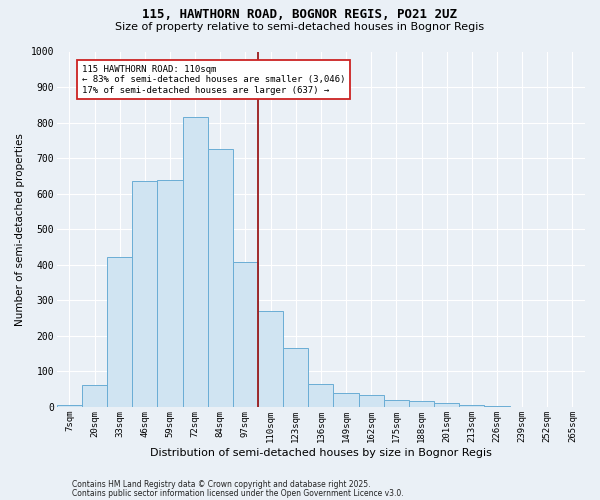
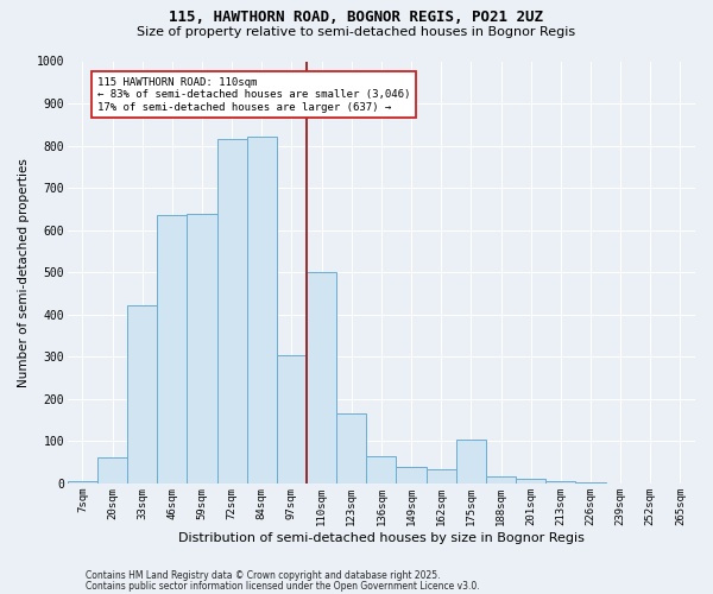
84sqm: 727 -> 820
97sqm: 408 -> 305
110sqm: 270 -> 500
175sqm: 20 -> 105
